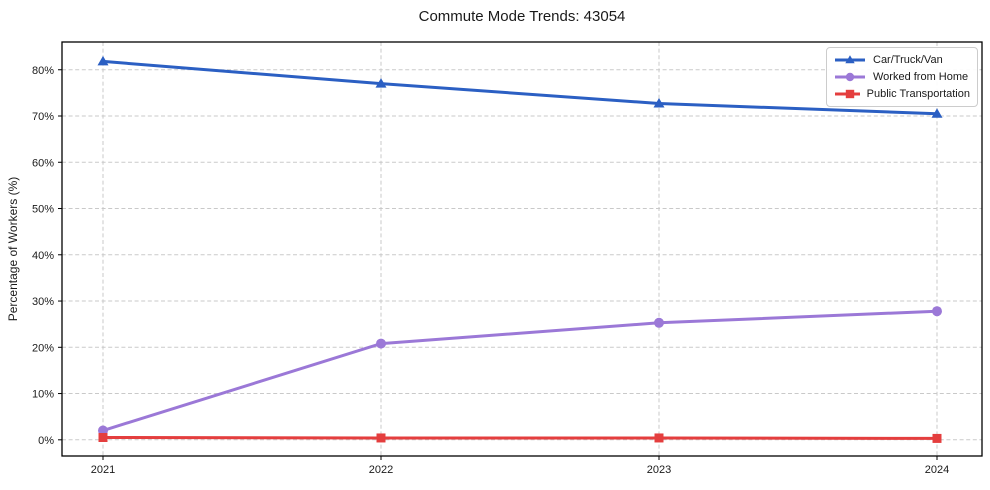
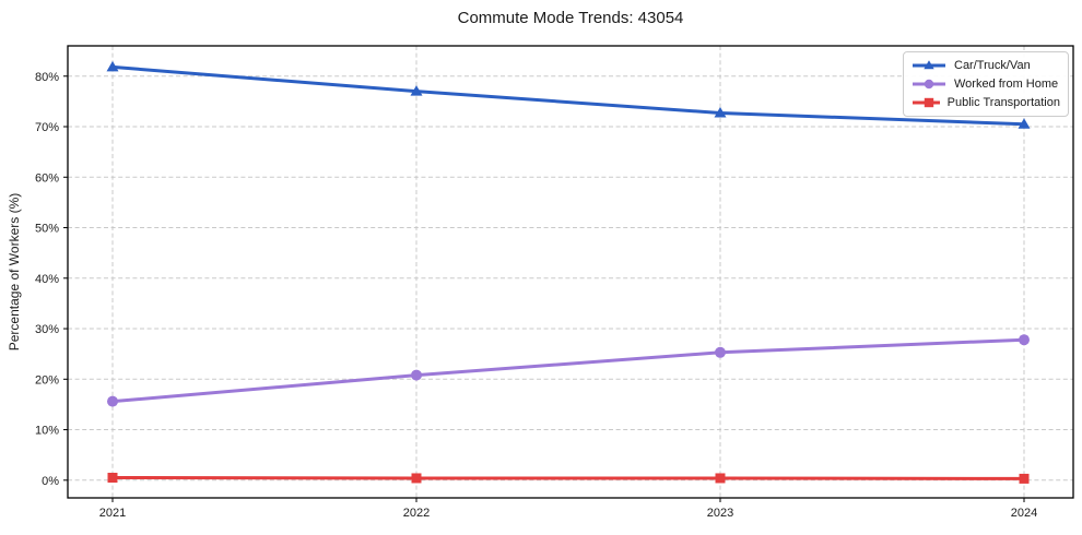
Worked from Home/2021: 2% -> 16%
